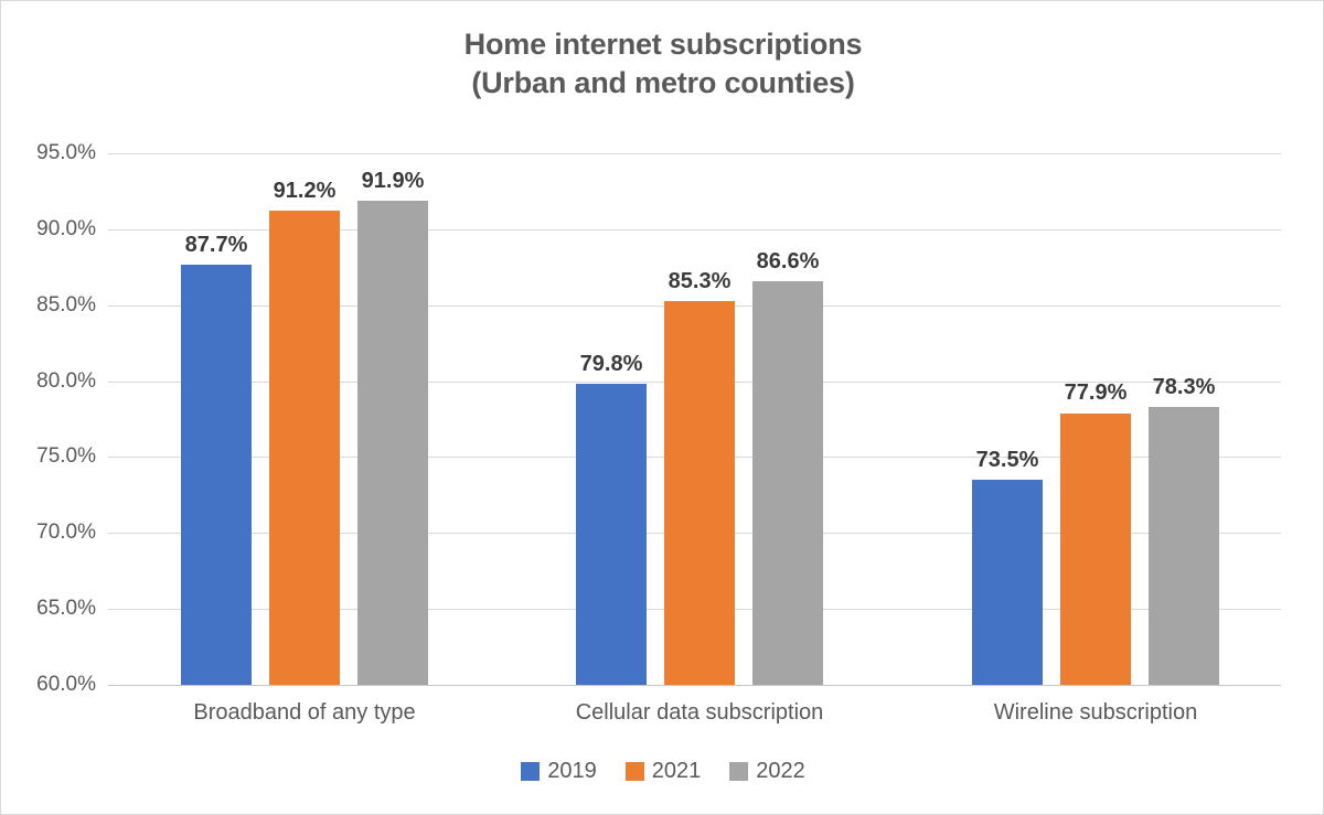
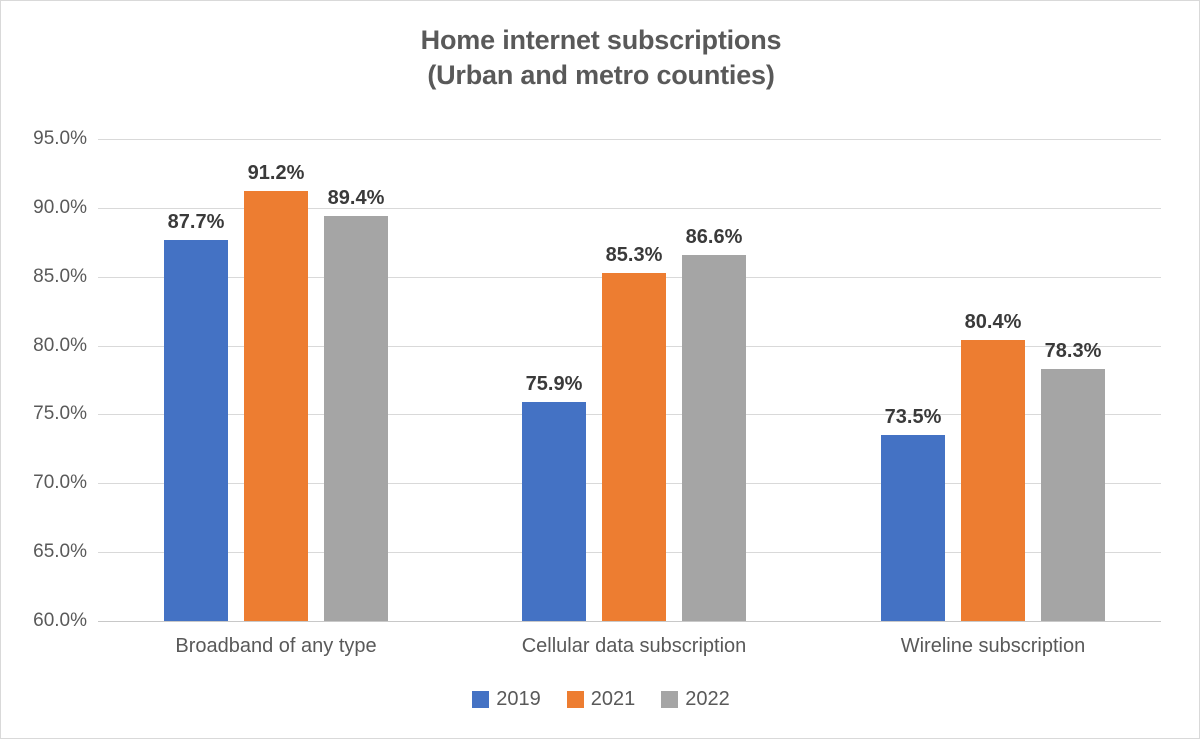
2022/Broadband of any type: 91.9% -> 89.4%
2019/Cellular data subscription: 79.8% -> 75.9%
2021/Wireline subscription: 77.9% -> 80.4%
